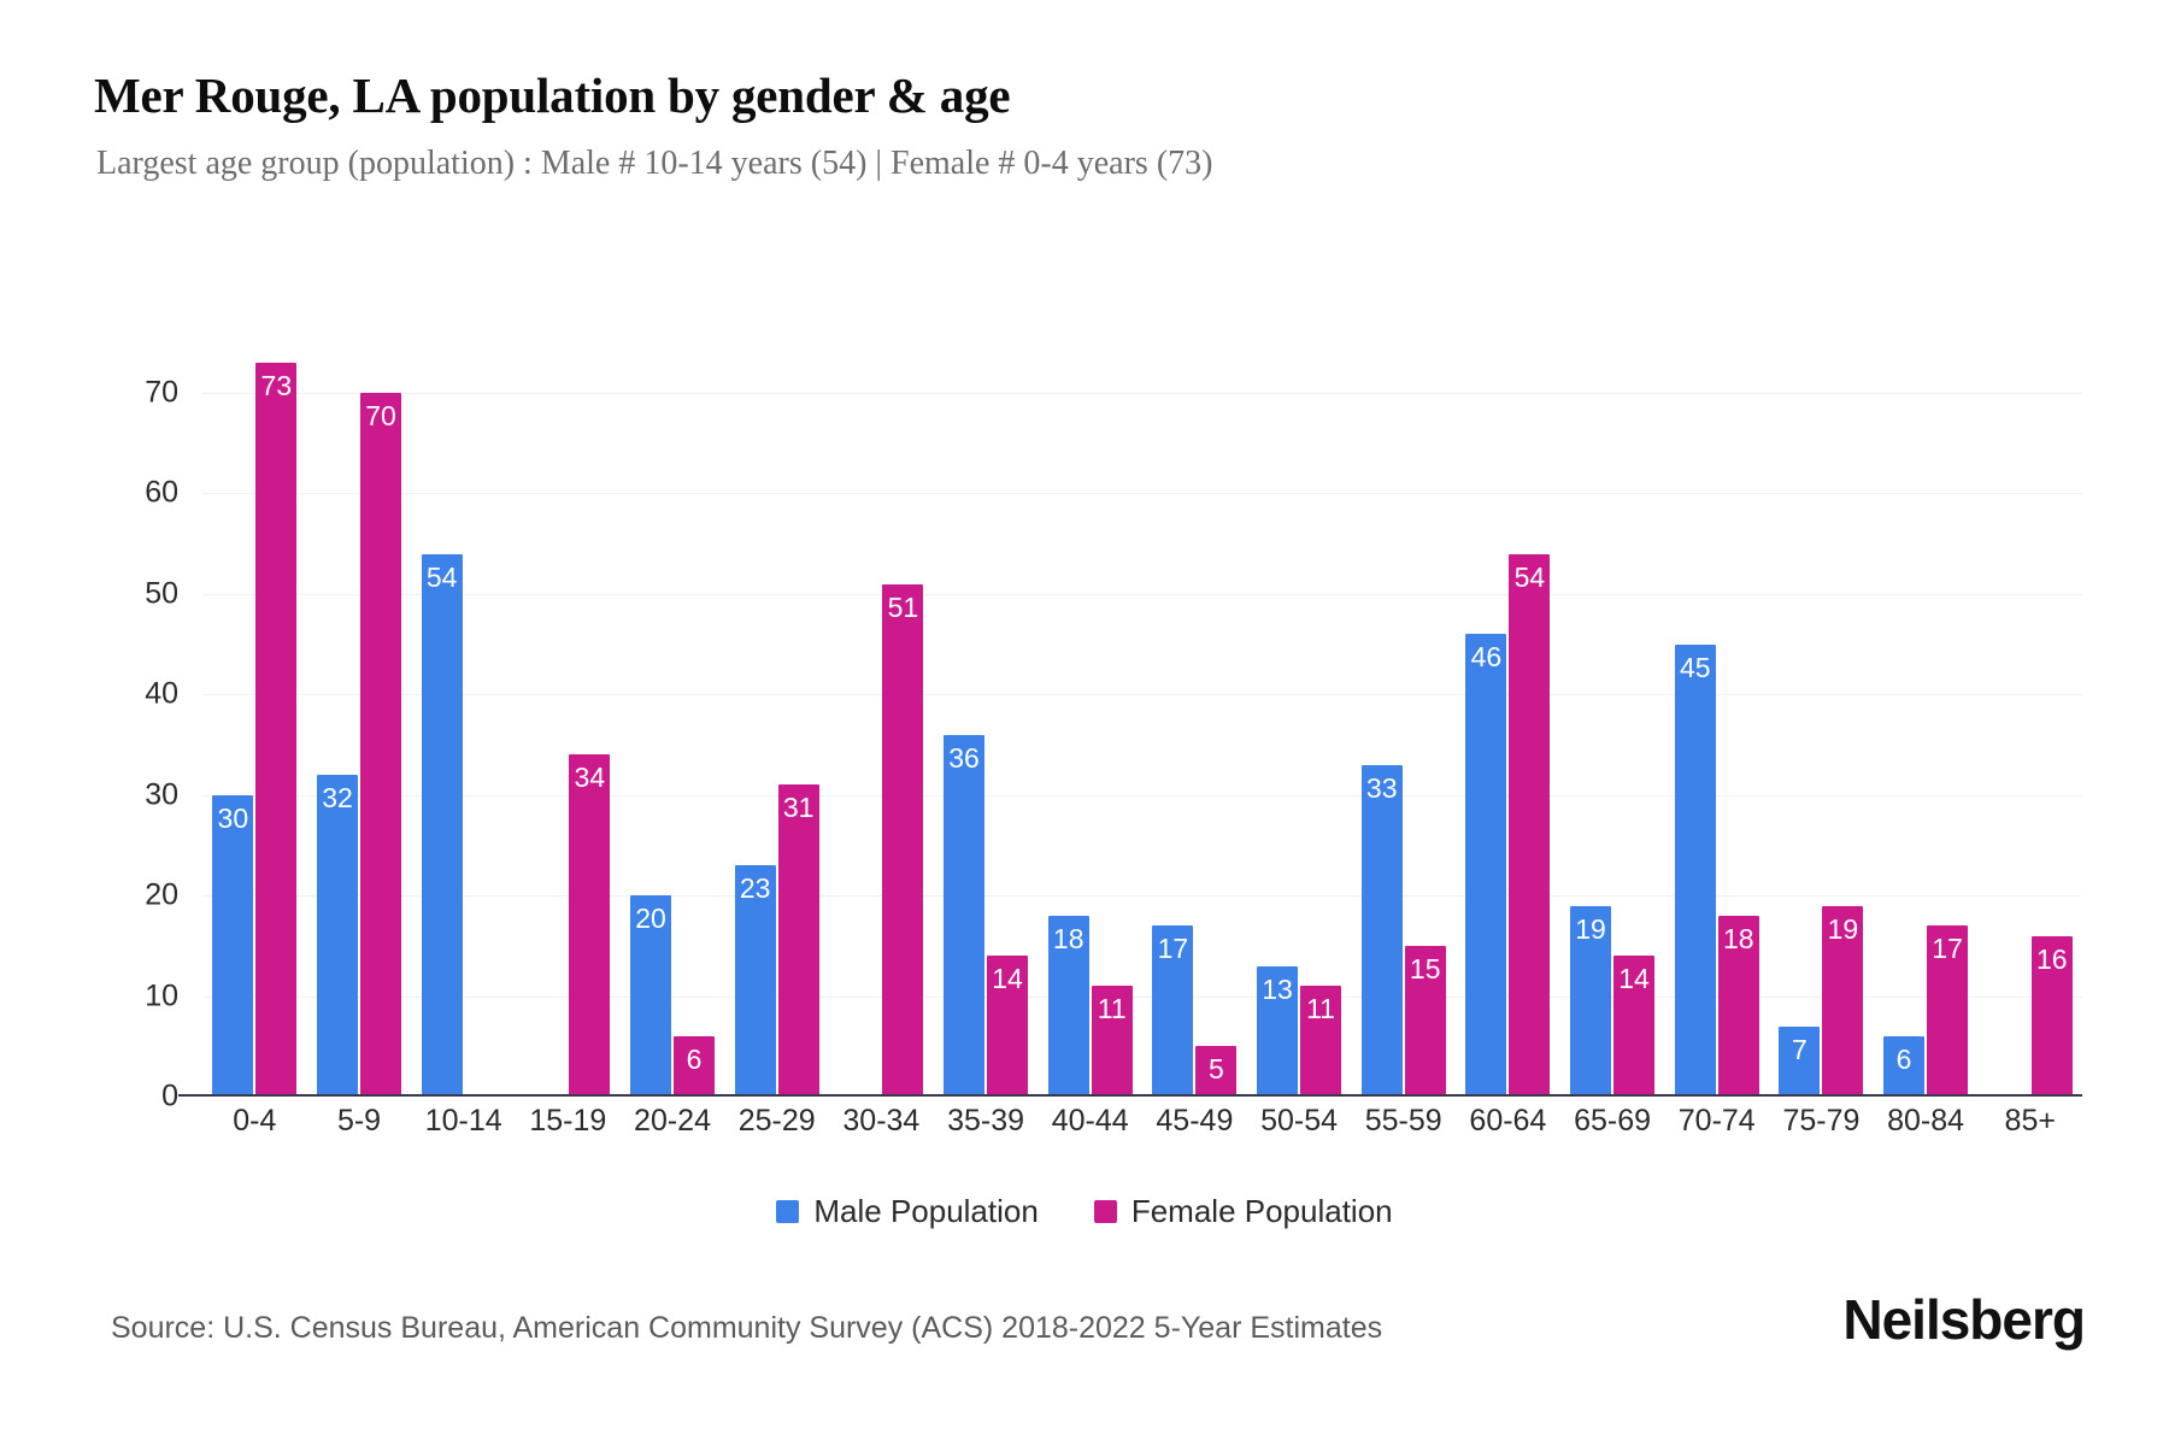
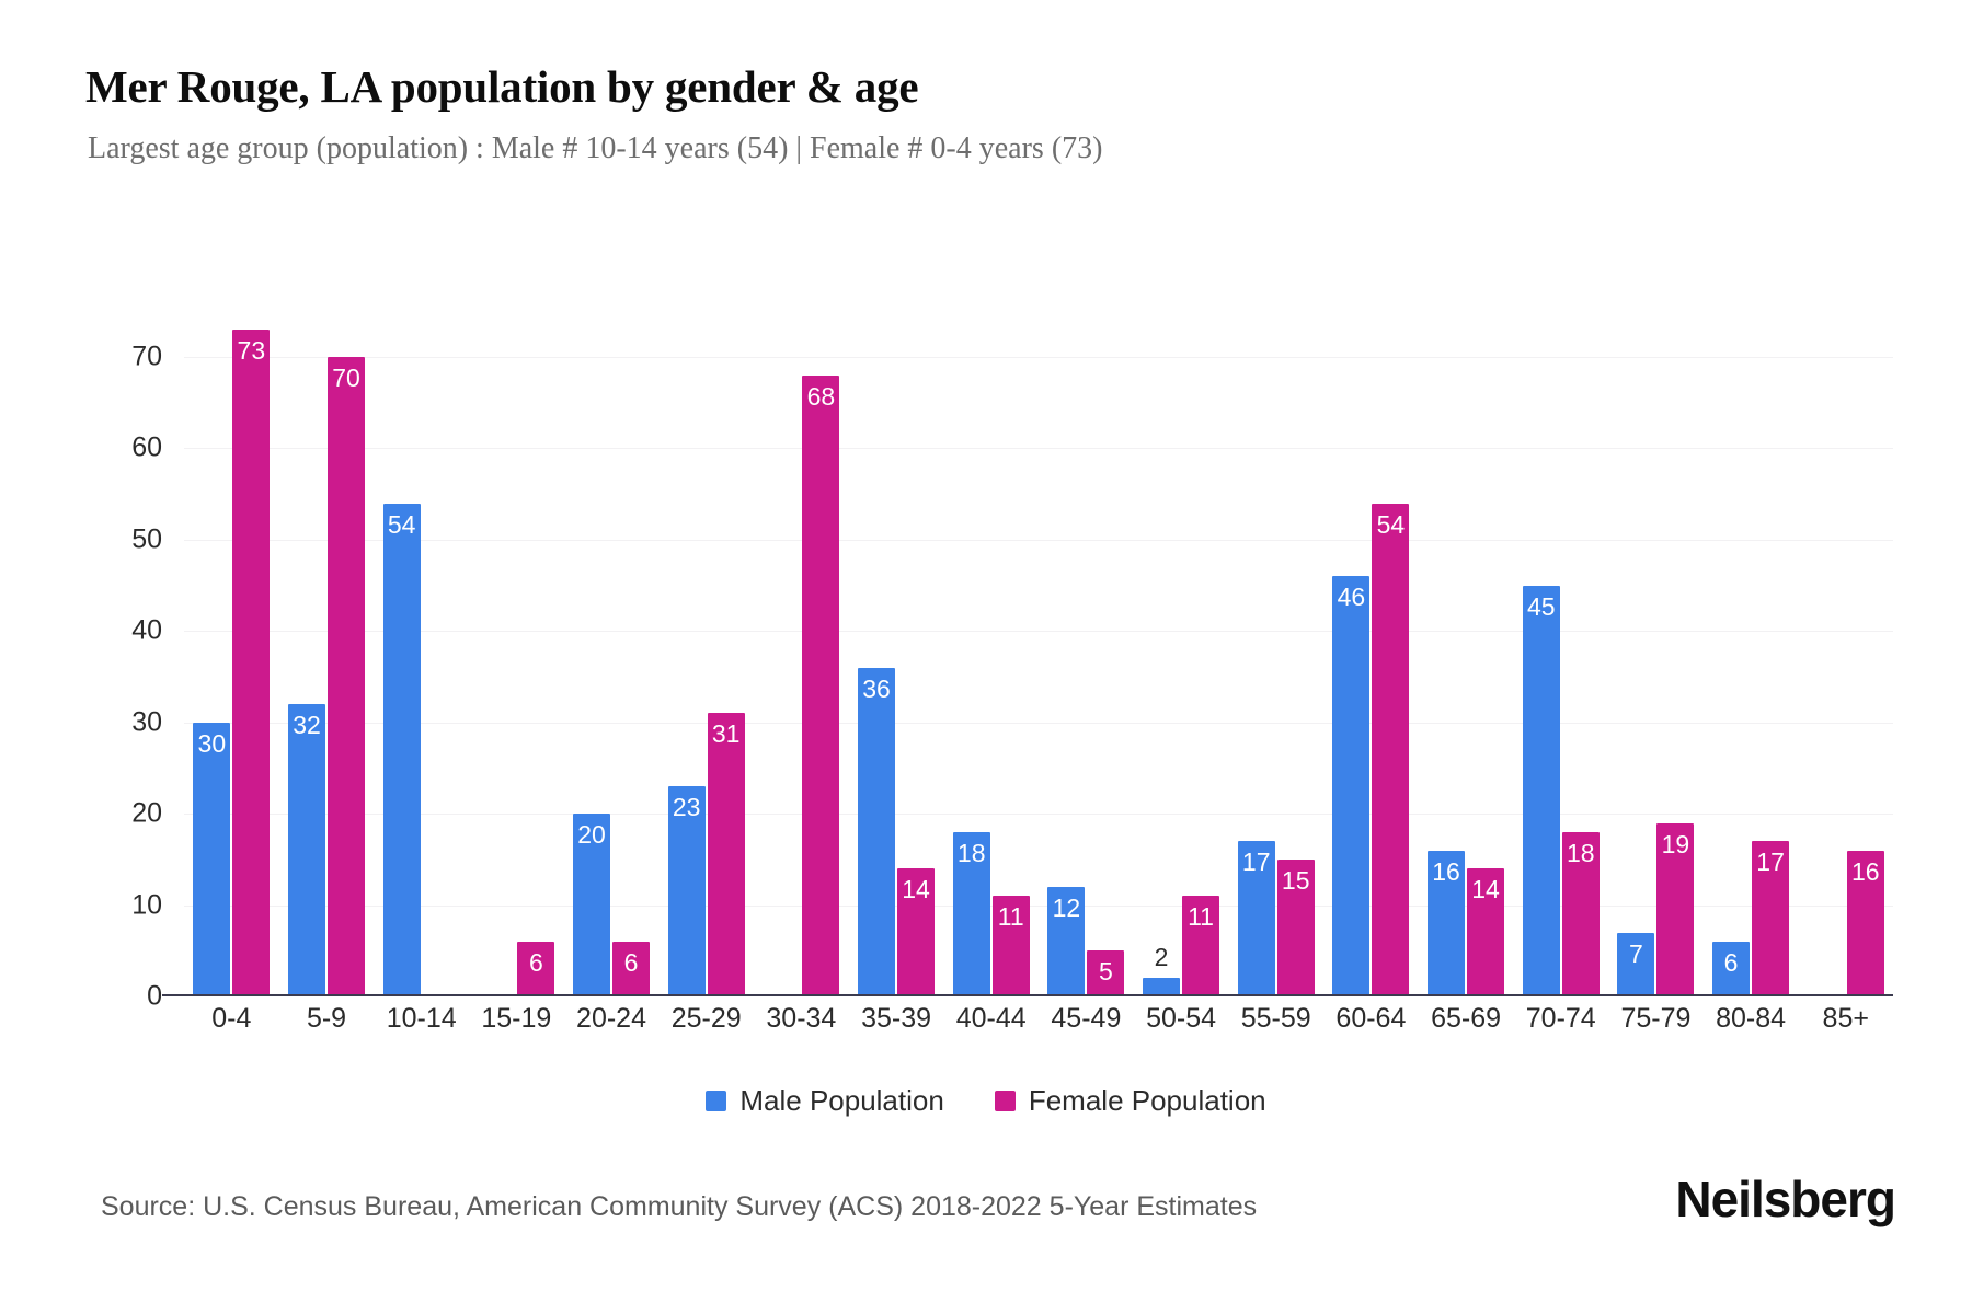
Female Population/15-19: 34 -> 6
Female Population/30-34: 51 -> 68
Male Population/45-49: 17 -> 12
Male Population/50-54: 13 -> 2
Male Population/55-59: 33 -> 17
Male Population/65-69: 19 -> 16
